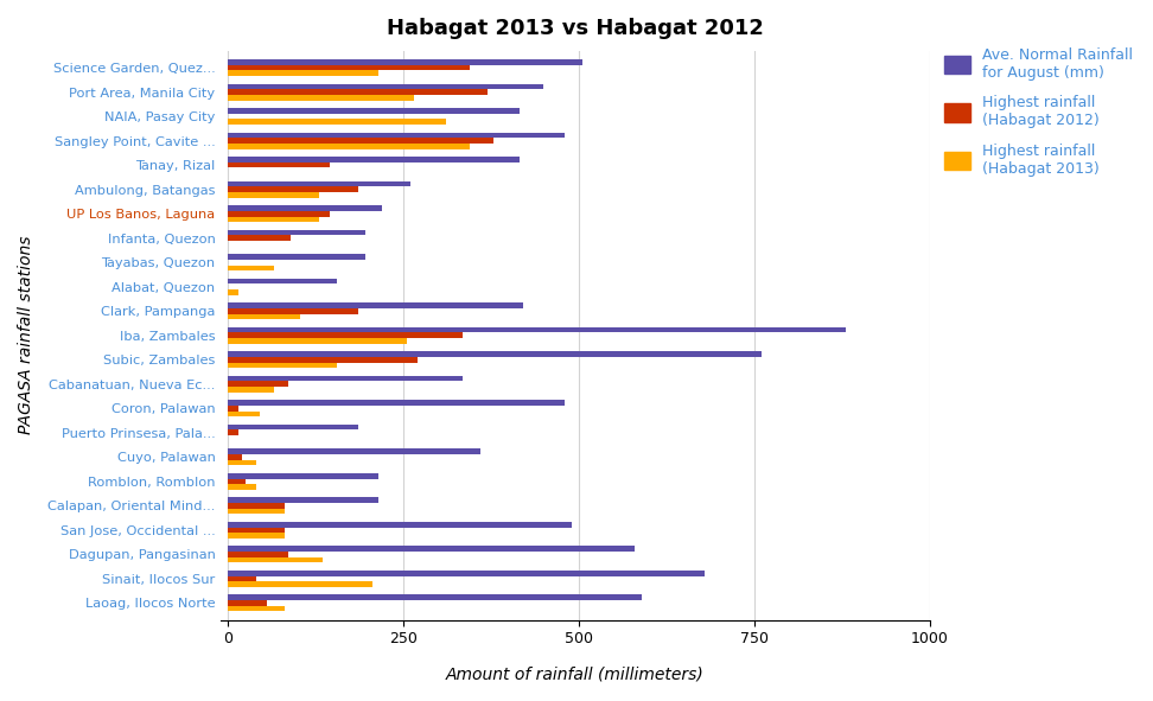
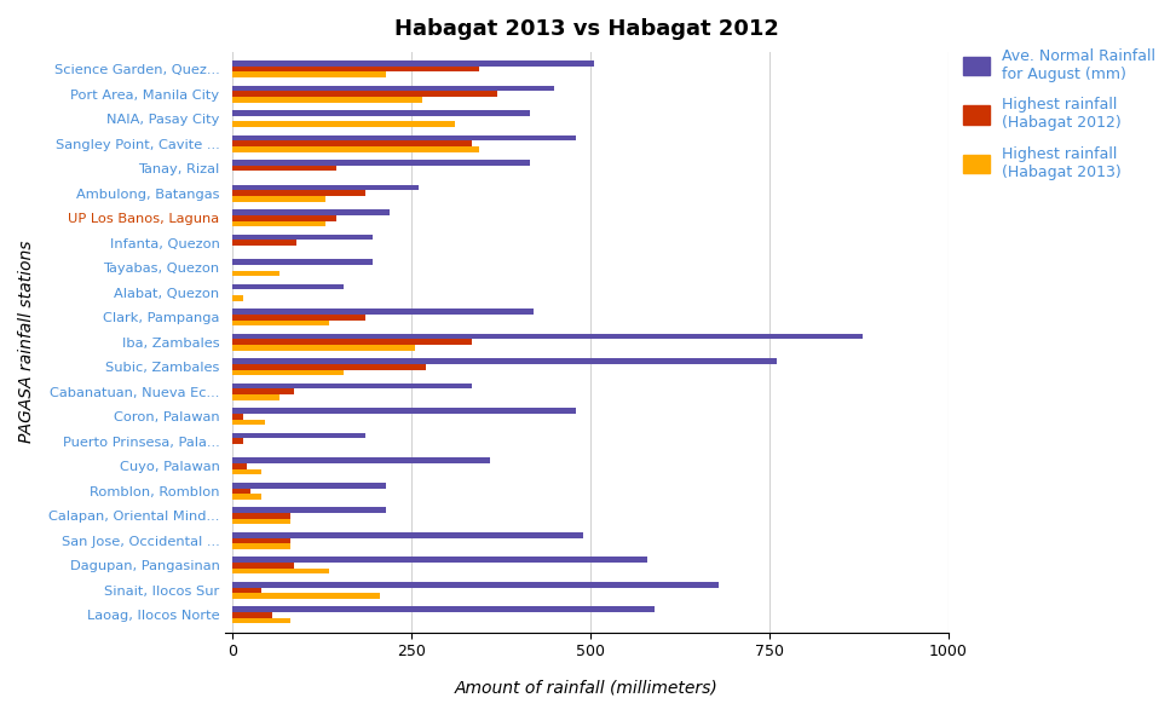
Highest rainfall (Habagat 2012)/Sangley Point, Cavite ...: 378 -> 335
Highest rainfall (Habagat 2013)/Clark, Pampanga: 102 -> 135
